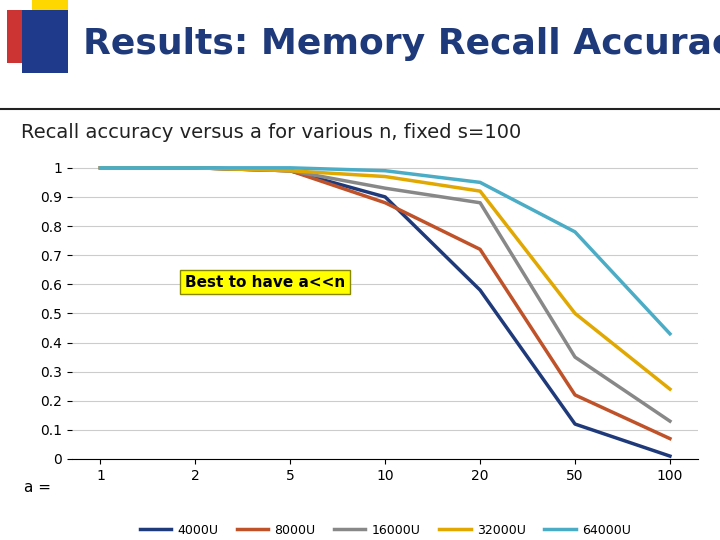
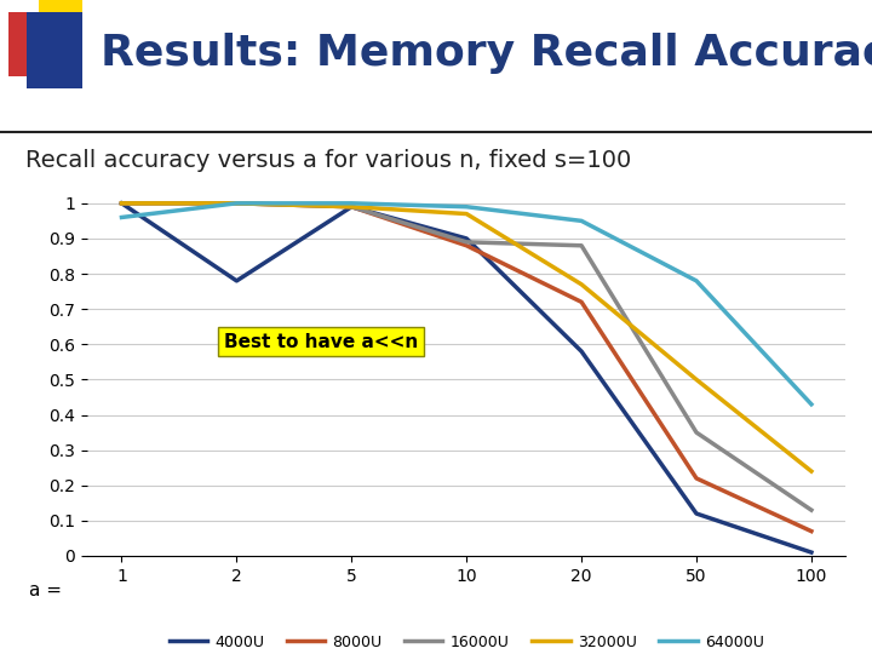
64000U/1: 1.00 -> 0.96
4000U/2: 1.00 -> 0.78
16000U/10: 0.93 -> 0.89
32000U/20: 0.92 -> 0.77
